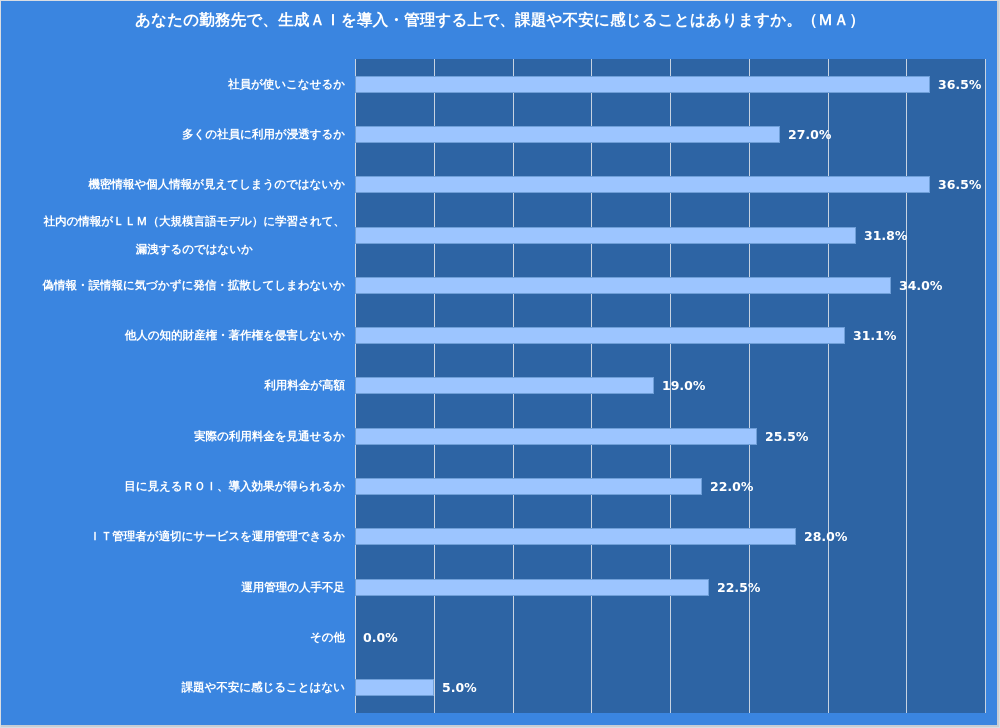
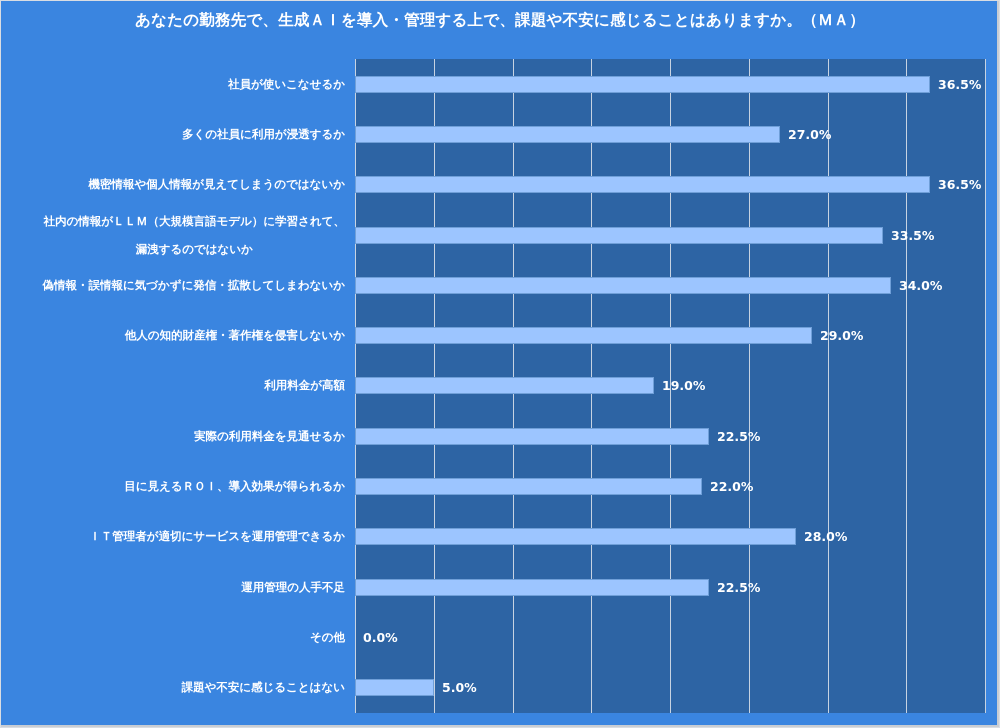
社内の情報がＬＬＭ（大規模言語モデル）に学習されて、 漏洩するのではないか: 31.8% -> 33.5%
他人の知的財産権・著作権を侵害しないか: 31.1% -> 29.0%
実際の利用料金を見通せるか: 25.5% -> 22.5%
